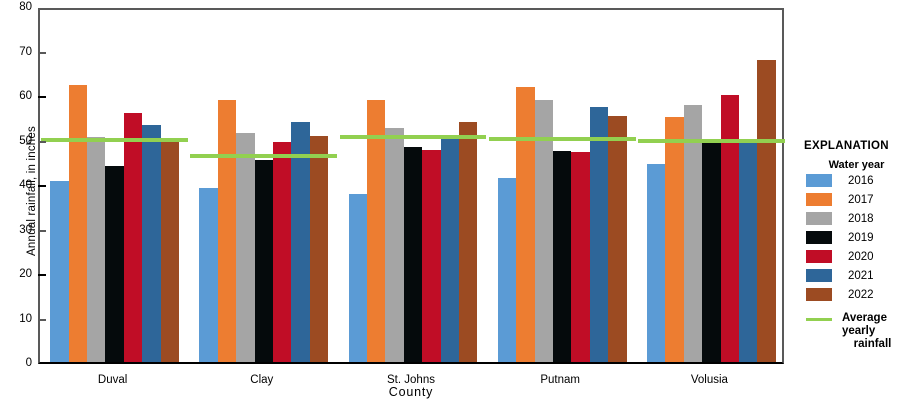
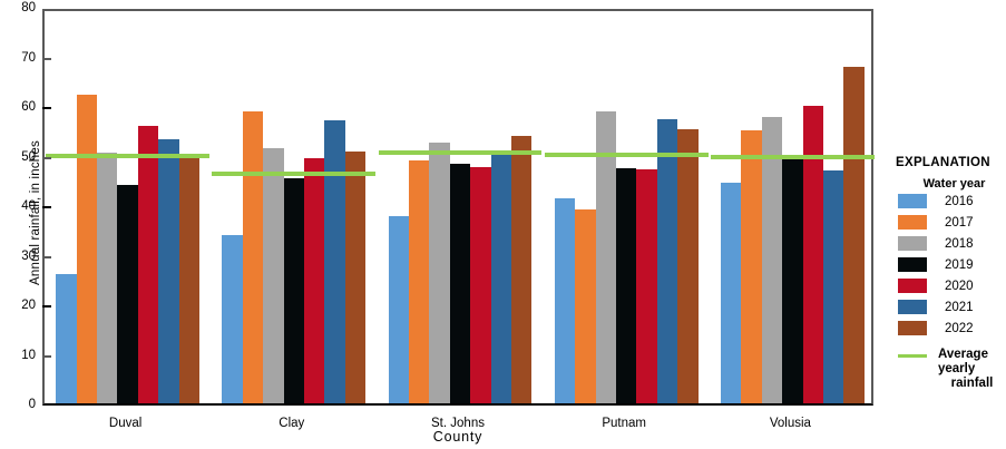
2016/Duval: 41 -> 26
2016/Clay: 39 -> 34
2021/Clay: 54 -> 57
2017/St. Johns: 59 -> 49
2017/Putnam: 62 -> 39
2021/Volusia: 50 -> 47
